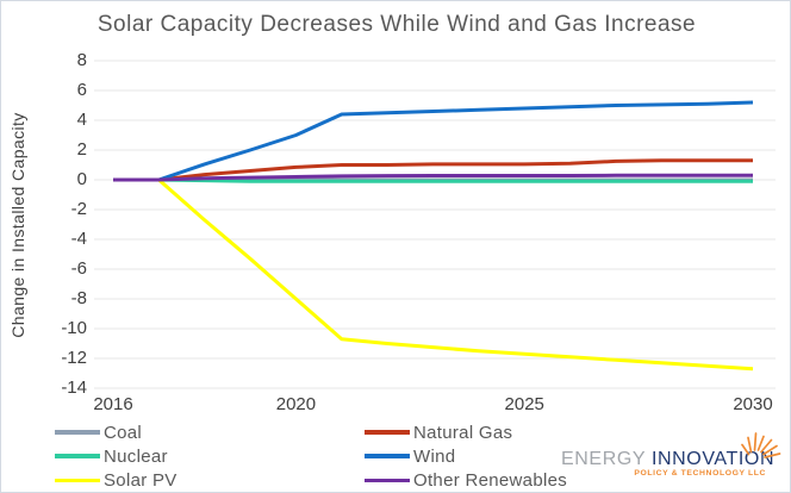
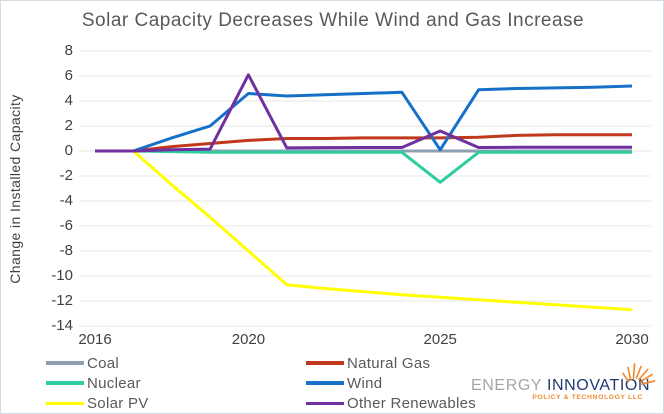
Wind/2020: 3.0 -> 4.6
Other Renewables/2020: 0.2 -> 6.1
Nuclear/2025: -0.1 -> -2.5
Wind/2025: 4.8 -> 0.1
Other Renewables/2025: 0.3 -> 1.6
